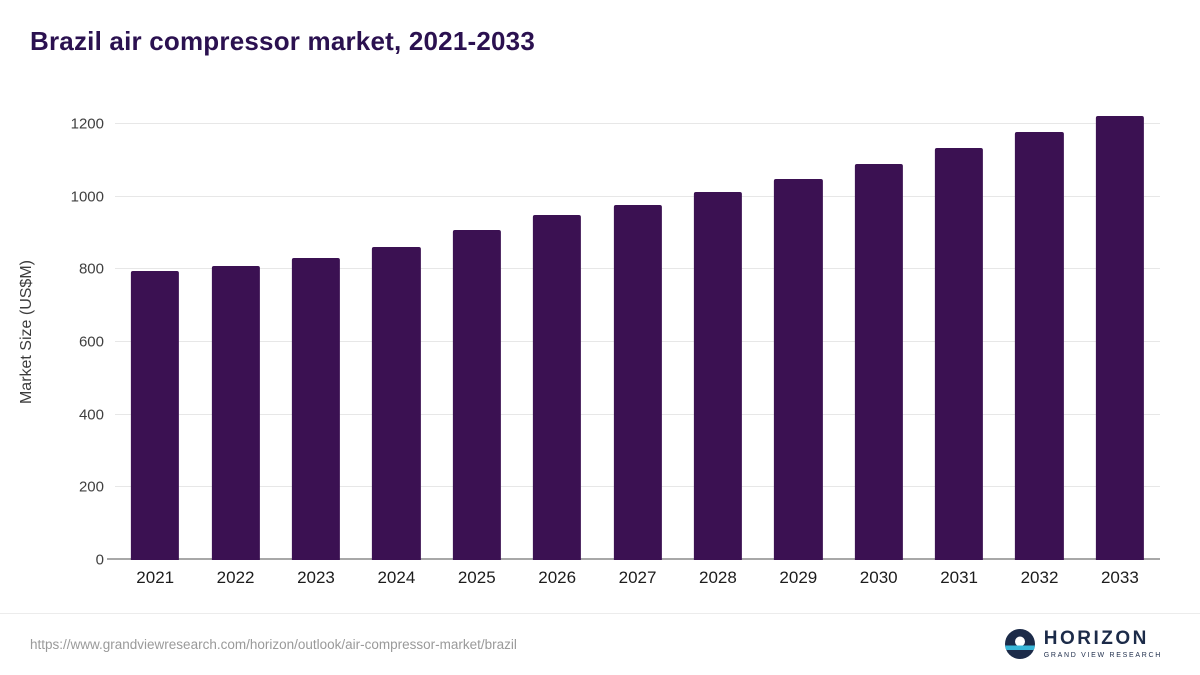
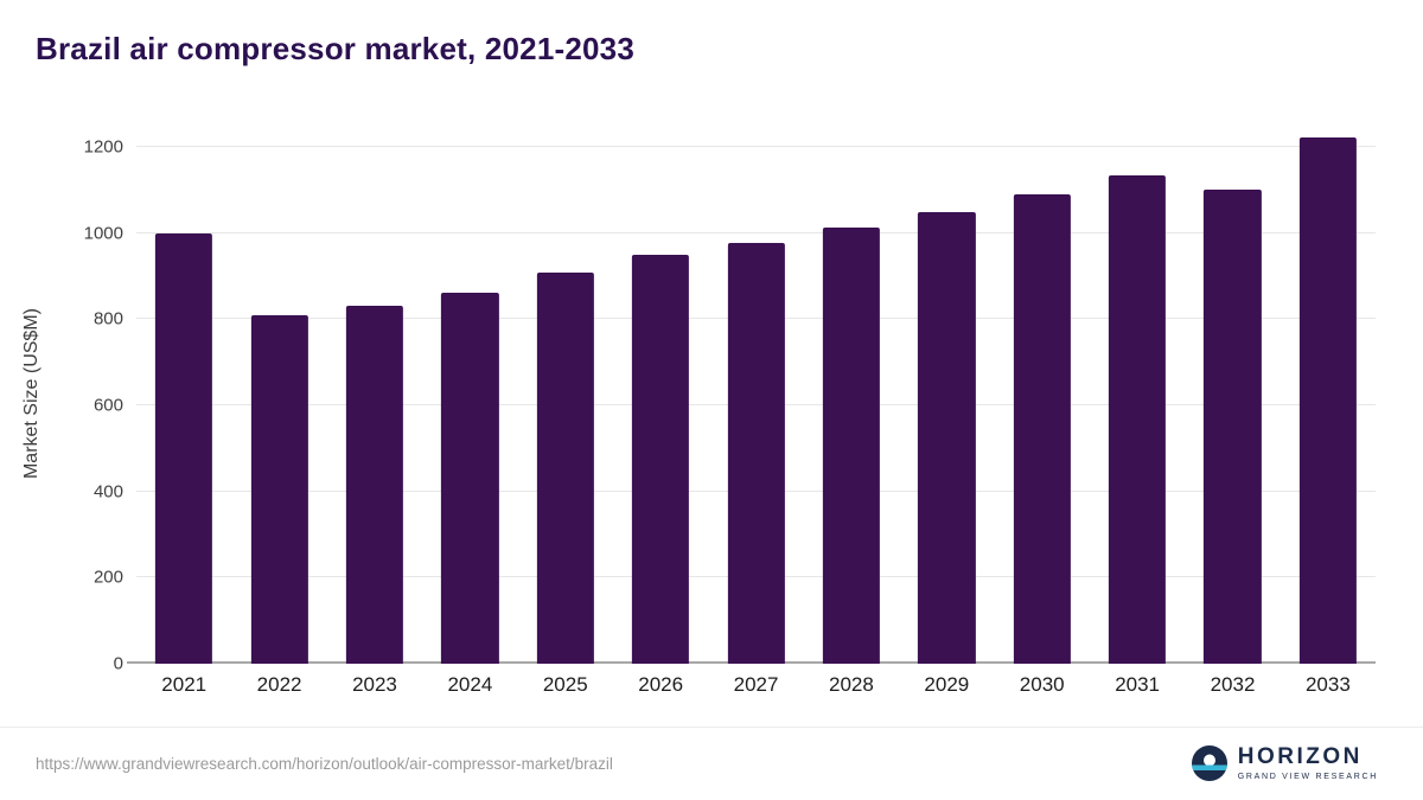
2021: 800 -> 1000
2032: 1180 -> 1100
